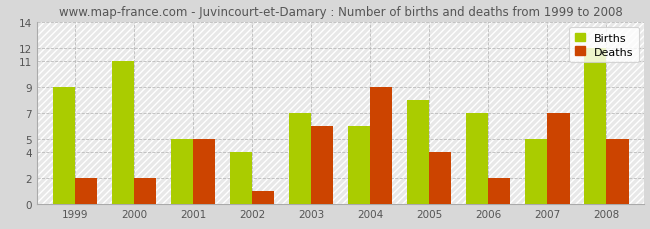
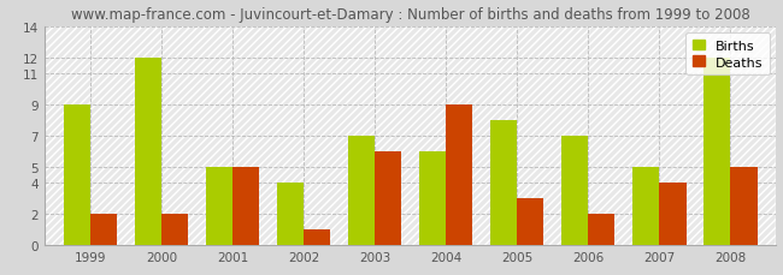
Births/2000: 11 -> 12
Deaths/2005: 4 -> 3
Deaths/2007: 7 -> 4
